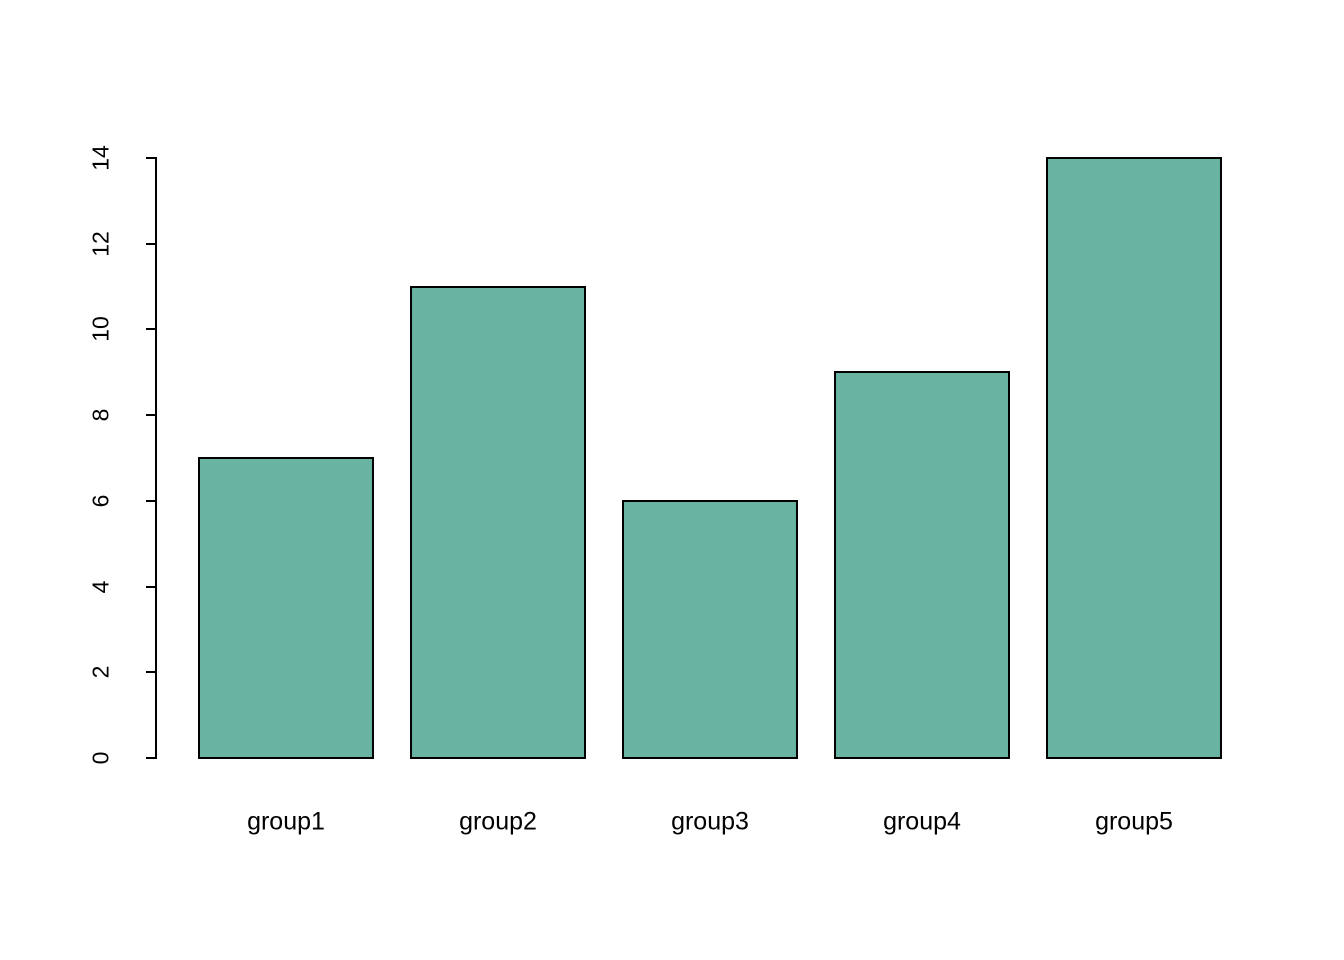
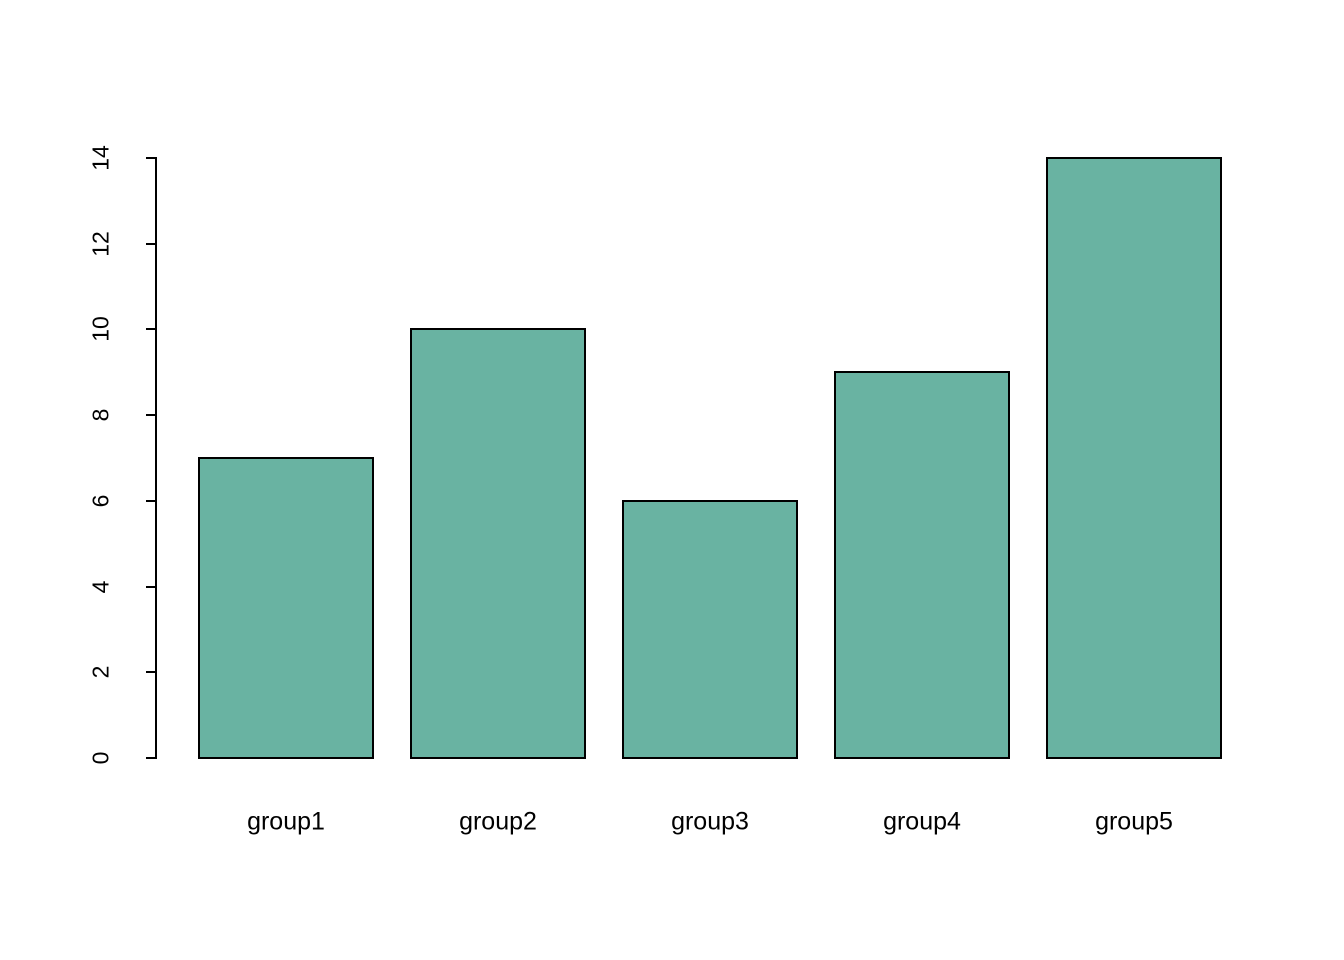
group2: 11 -> 10
